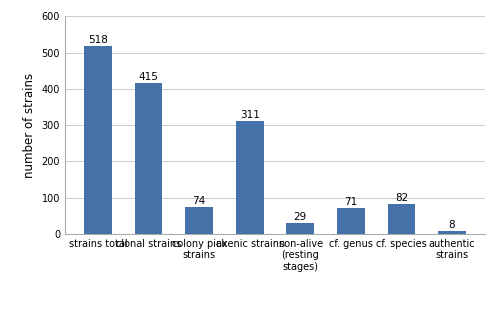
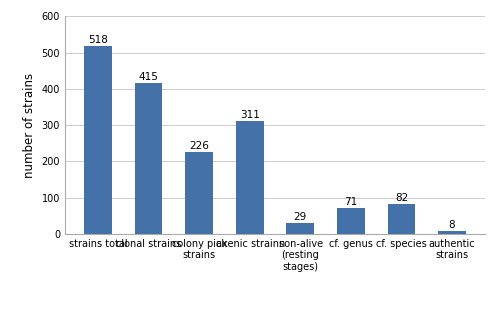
colony pick strains: 74 -> 226
